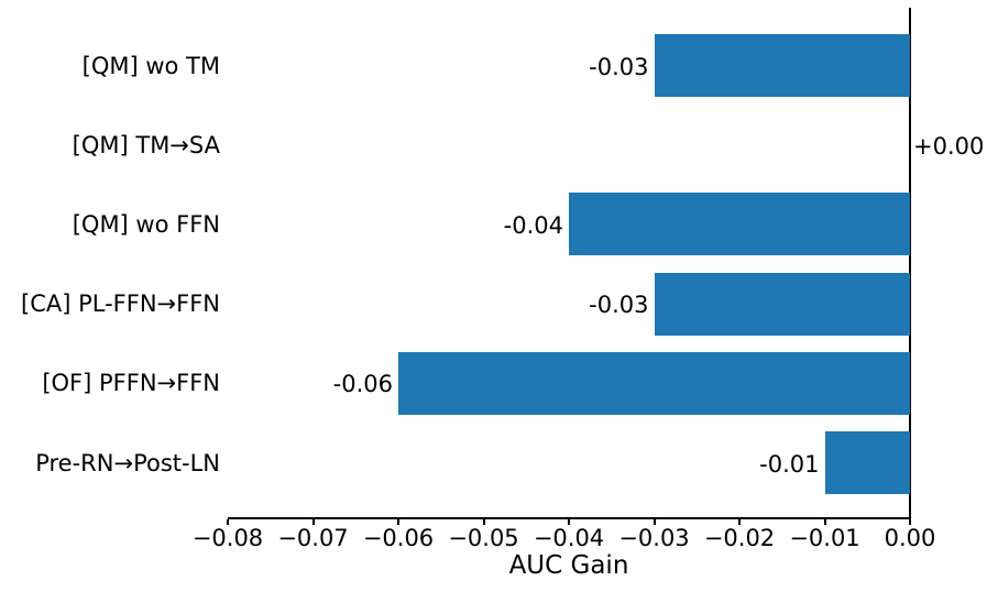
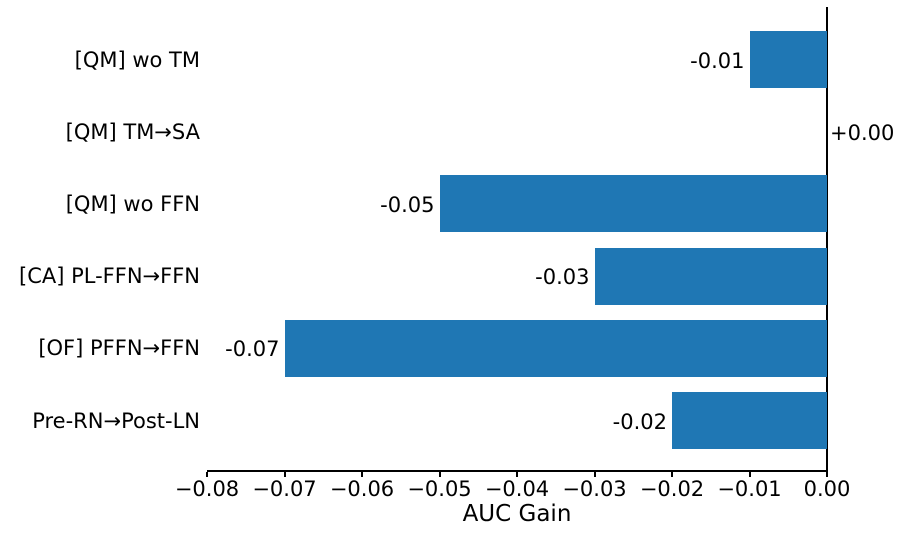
[QM] wo TM: -0.03 -> -0.01
[QM] wo FFN: -0.04 -> -0.05
[OF] PFFN→FFN: -0.06 -> -0.07
Pre-RN→Post-LN: -0.01 -> -0.02
